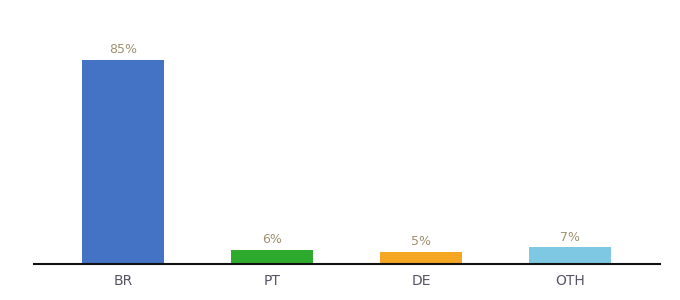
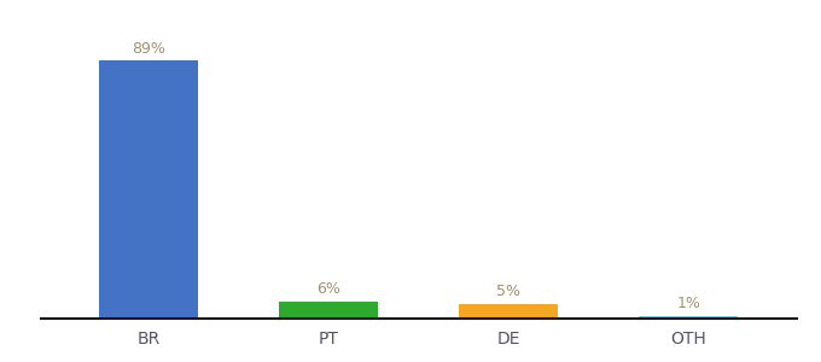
BR: 85% -> 89%
OTH: 7% -> 1%
